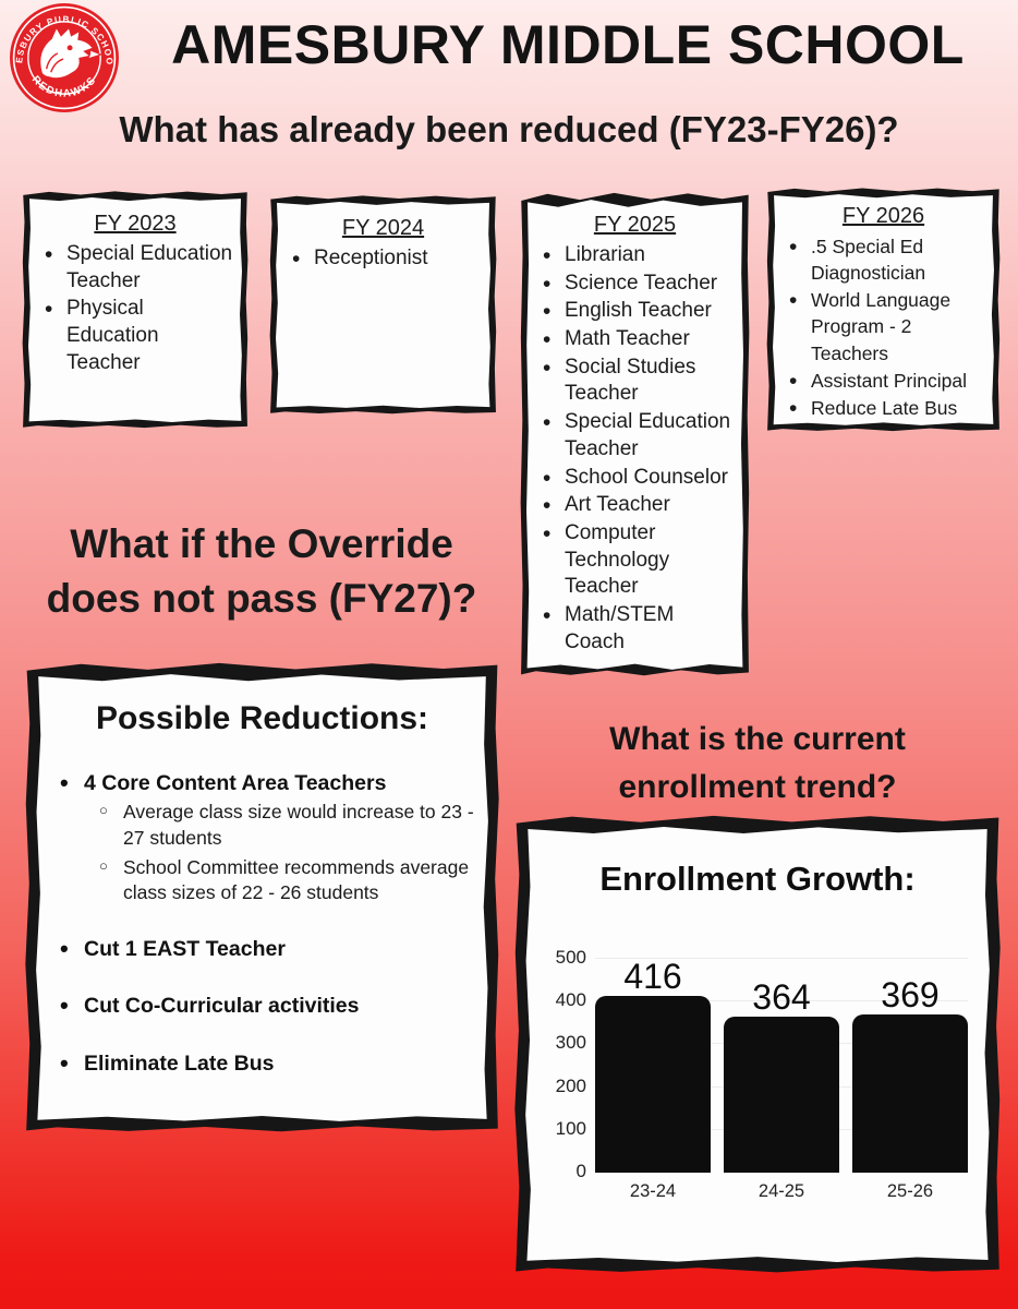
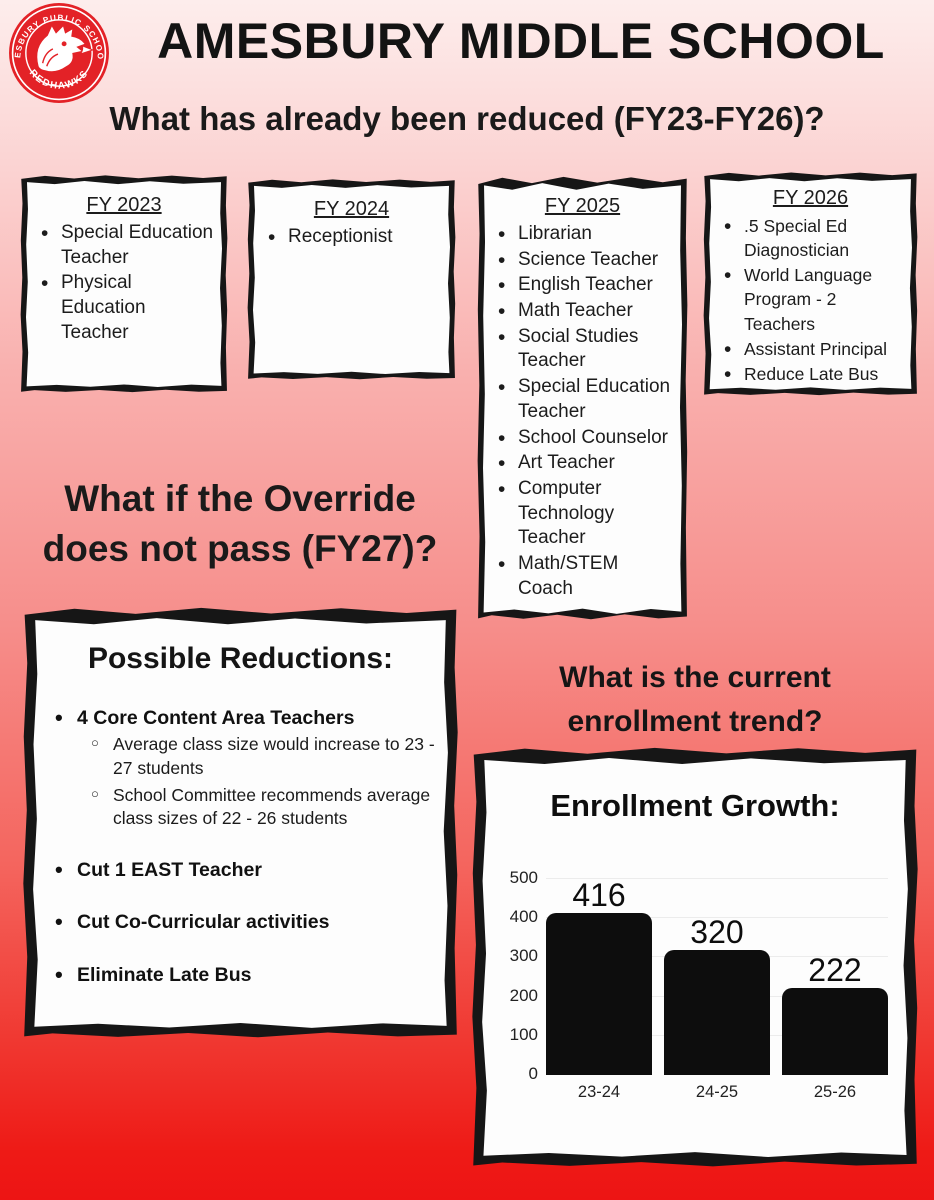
24-25: 364 -> 320
25-26: 369 -> 222
